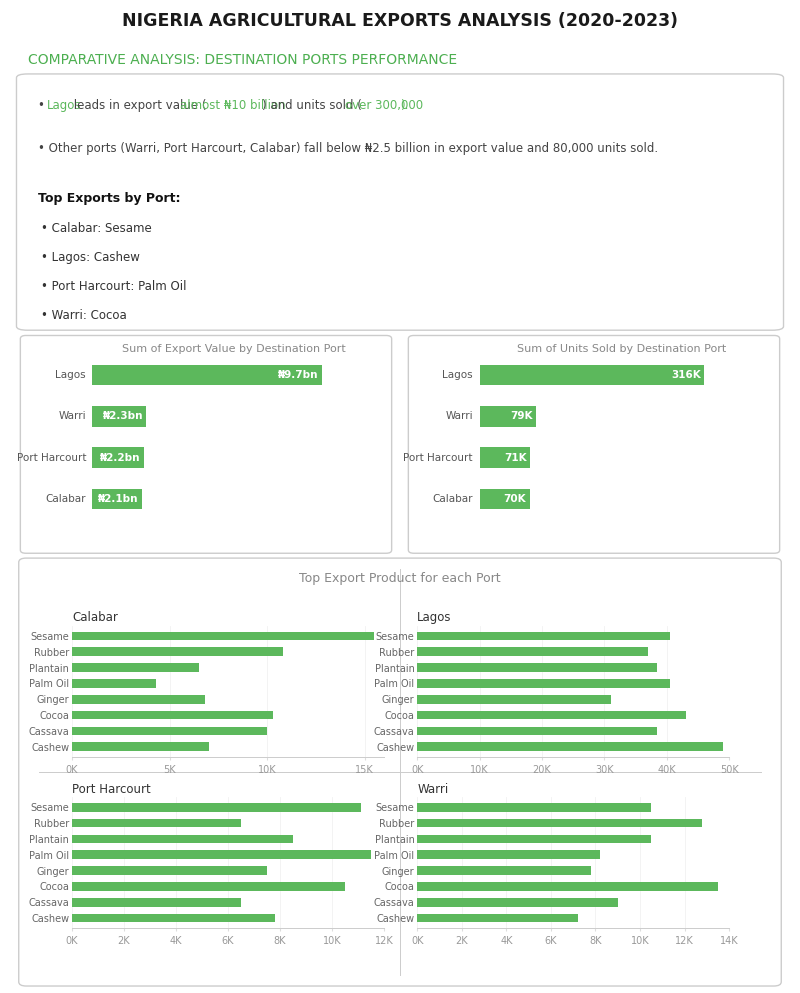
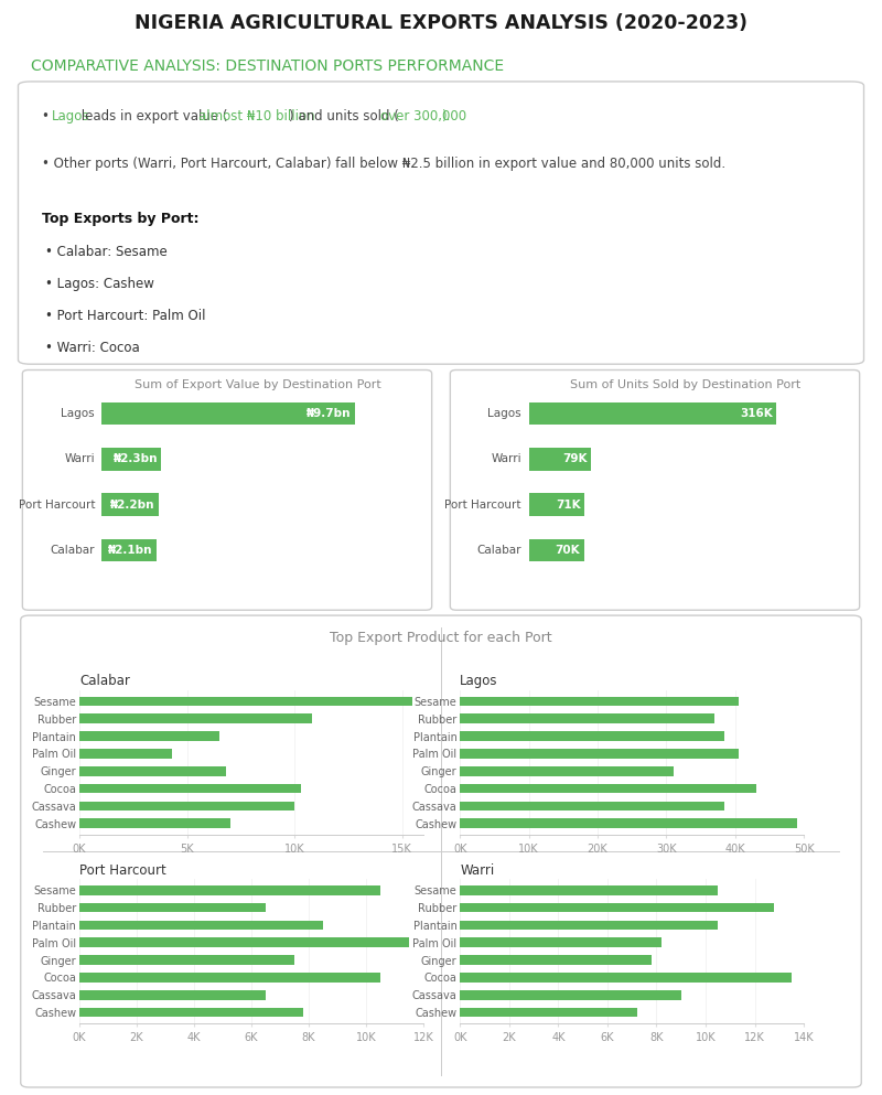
Port Harcourt/Sesame: 11.1K -> 10.5K
